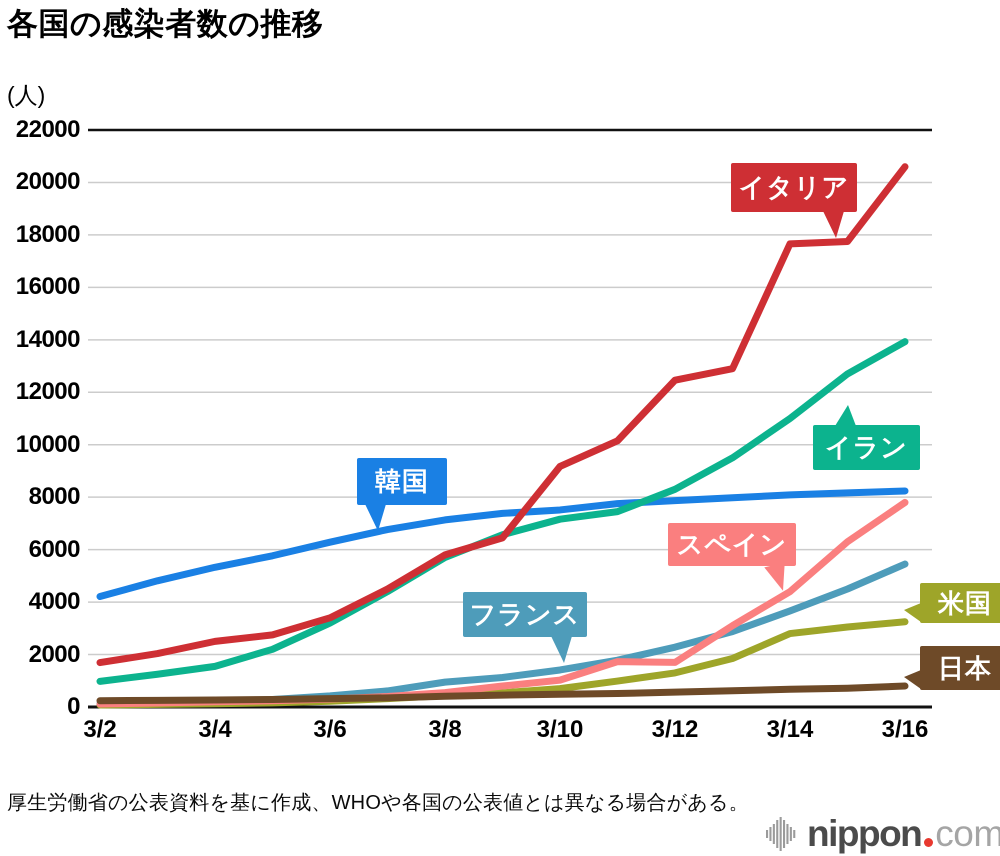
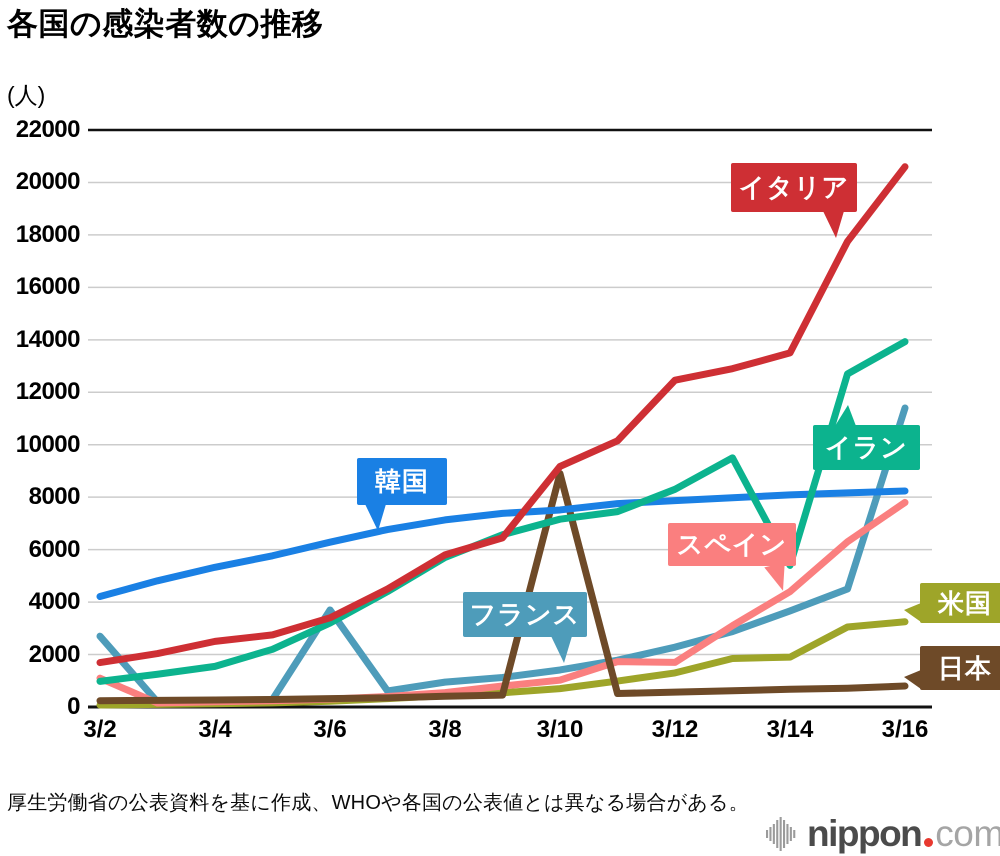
フランス/3/2: 100 -> 2700
スペイン/3/2: 100 -> 1100
フランス/3/6: 400 -> 3700
日本/3/10: 500 -> 8900
米国/3/14: 2800 -> 1900
イラン/3/14: 11000 -> 5400
イタリア/3/14: 17700 -> 13500
フランス/3/16: 5400 -> 11400
